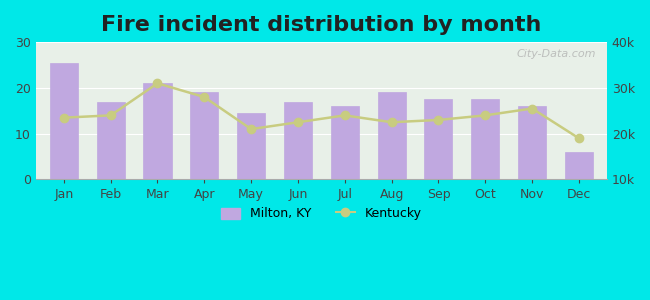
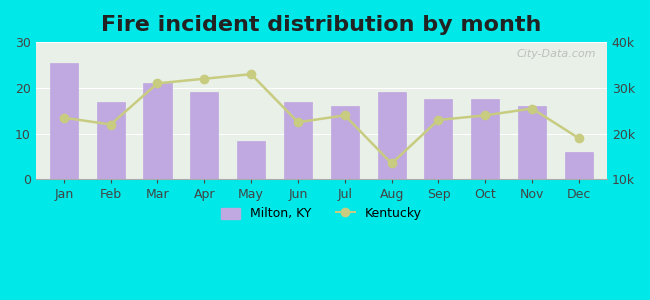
Kentucky/Feb: 14.0 -> 12.0
Kentucky/Apr: 18.0 -> 22.0
Milton, KY/May: 14.5 -> 8.5
Kentucky/May: 11.0 -> 23.0
Kentucky/Aug: 12.5 -> 3.5
